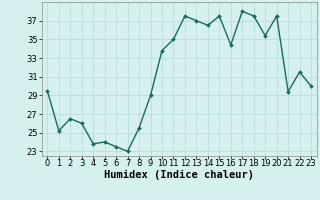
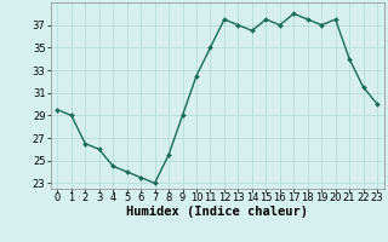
1: 25.2 -> 29.0
4: 23.8 -> 24.5
10: 33.8 -> 32.5
16: 34.4 -> 37.0
19: 35.4 -> 37.0
21: 29.4 -> 34.0
